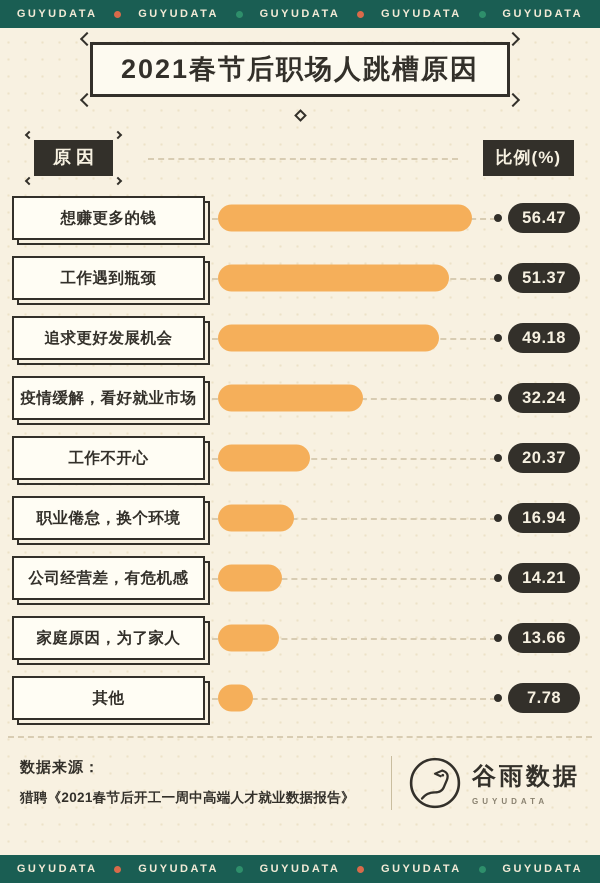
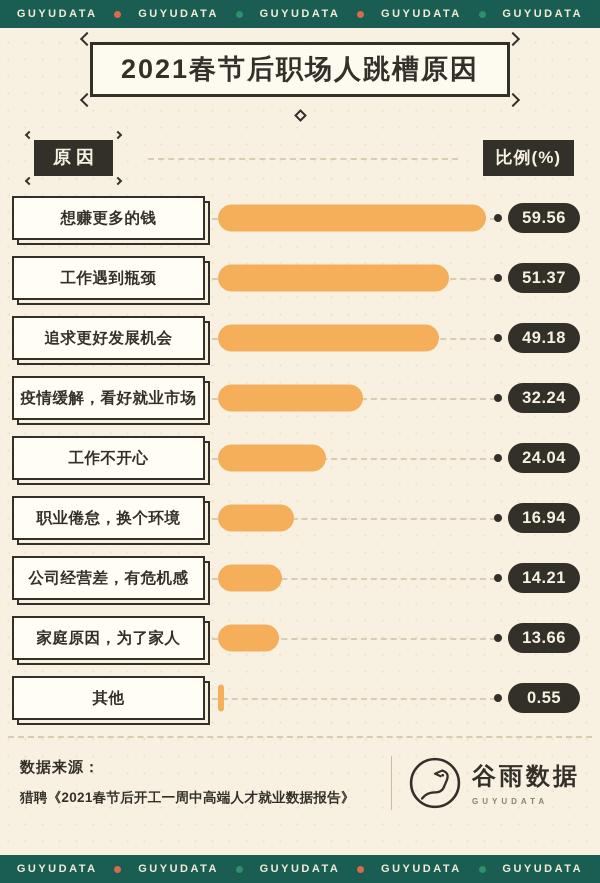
想赚更多的钱: 56.47 -> 59.56
工作不开心: 20.37 -> 24.04
其他: 7.78 -> 0.55
